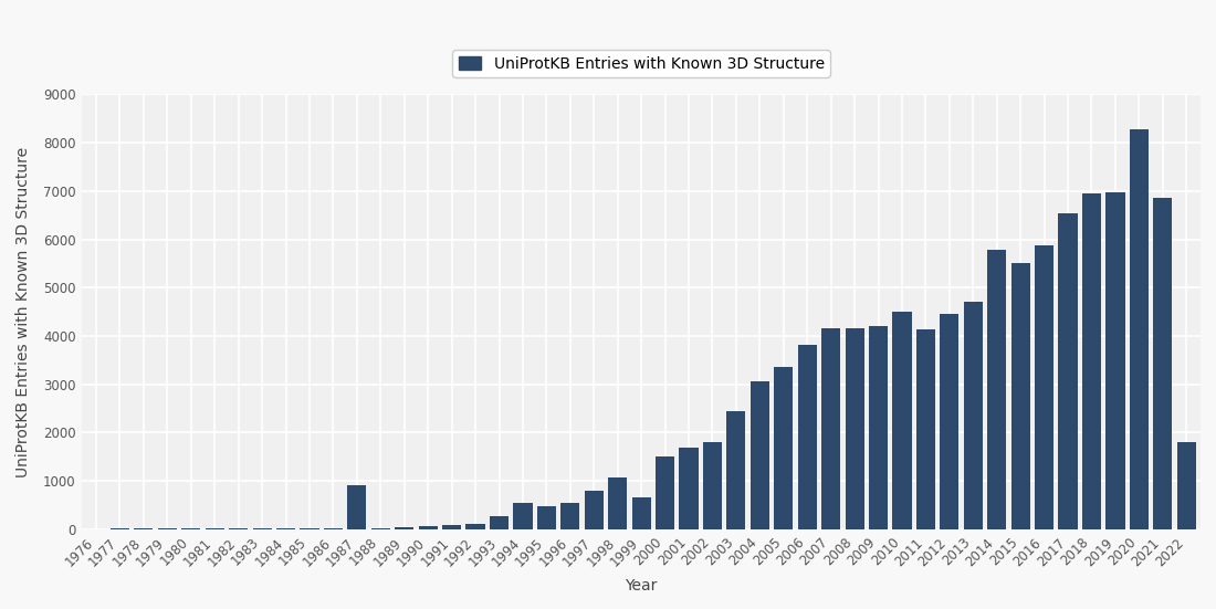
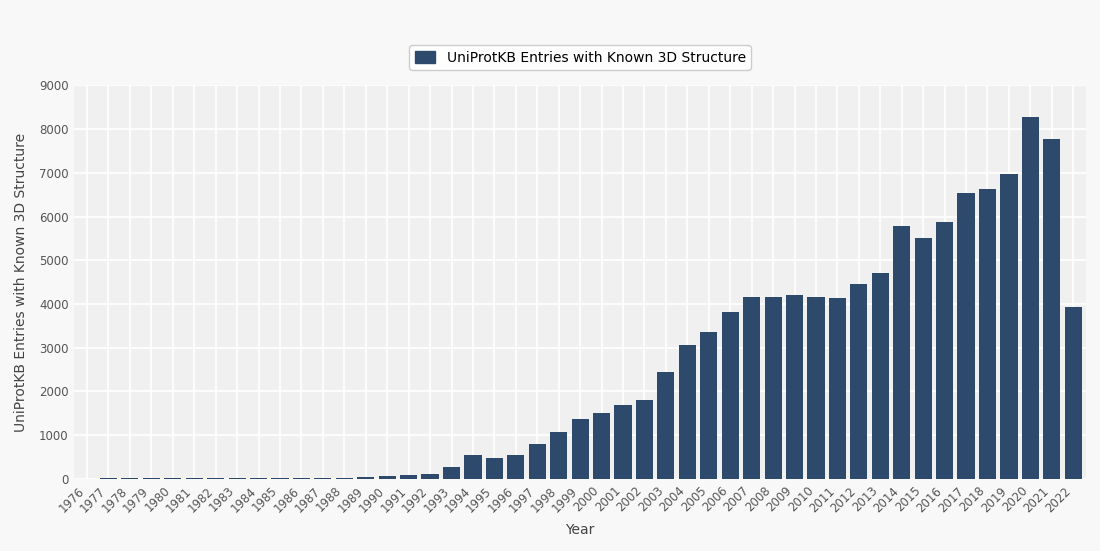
1987: 900 -> 20
1999: 650 -> 1370
2010: 4500 -> 4170
2018: 6950 -> 6620
2021: 6850 -> 7780
2022: 1800 -> 3920
